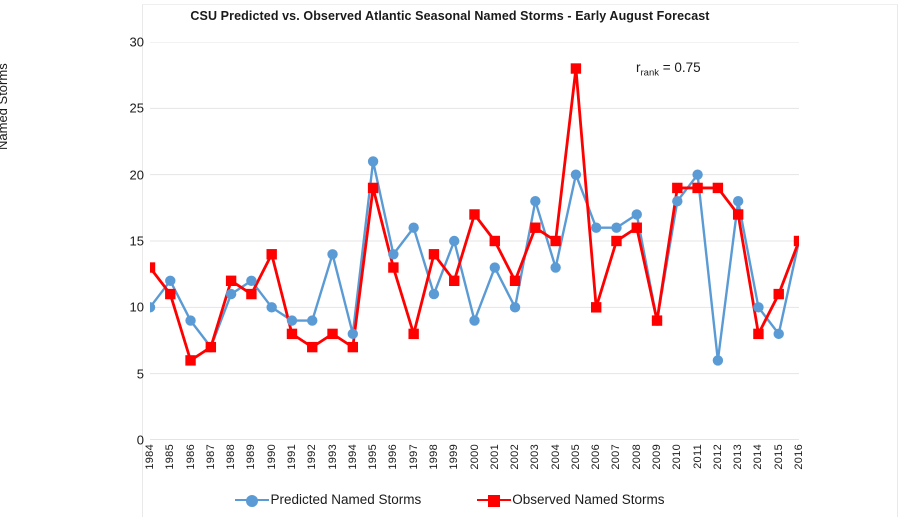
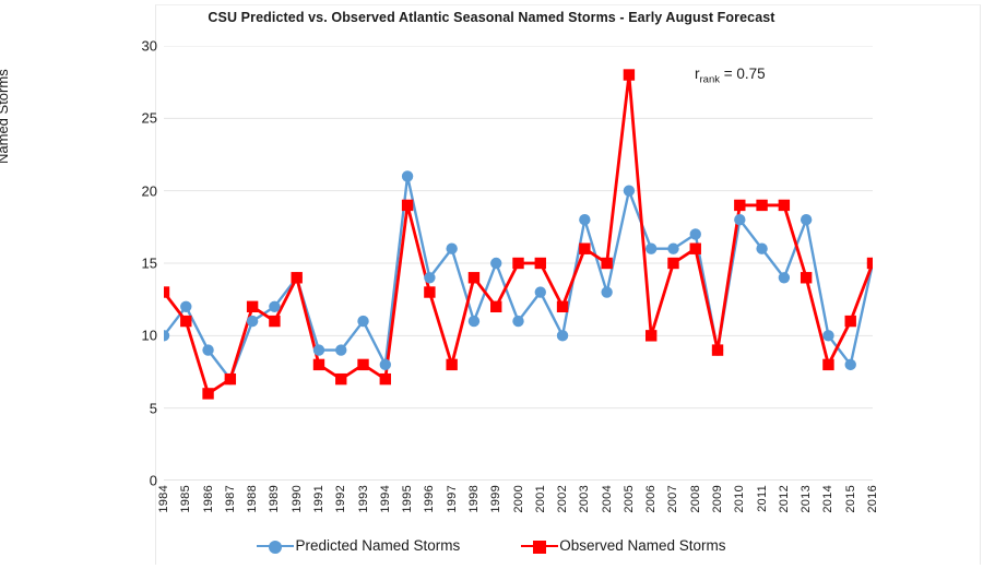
Predicted Named Storms/1990: 10 -> 14
Predicted Named Storms/1993: 14 -> 11
Predicted Named Storms/2000: 9 -> 11
Observed Named Storms/2000: 17 -> 15
Predicted Named Storms/2011: 20 -> 16
Predicted Named Storms/2012: 6 -> 14
Observed Named Storms/2013: 17 -> 14
